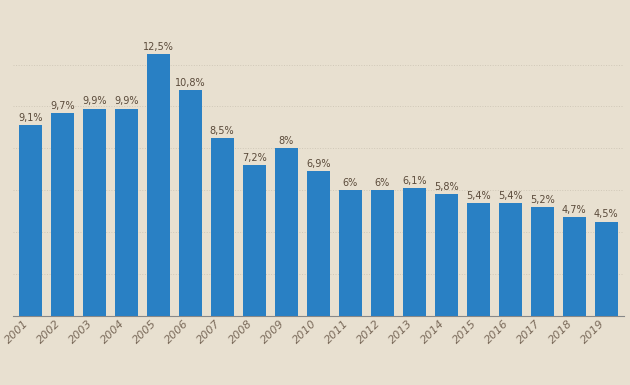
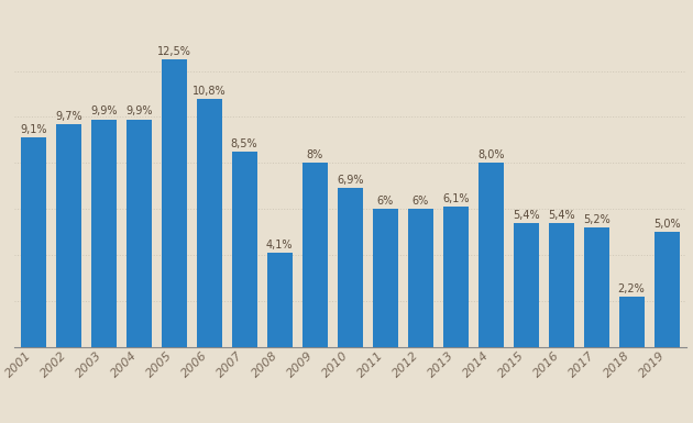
2008: 7,2% -> 4,1%
2014: 5,8% -> 8,0%
2018: 4,7% -> 2,2%
2019: 4,5% -> 5,0%
